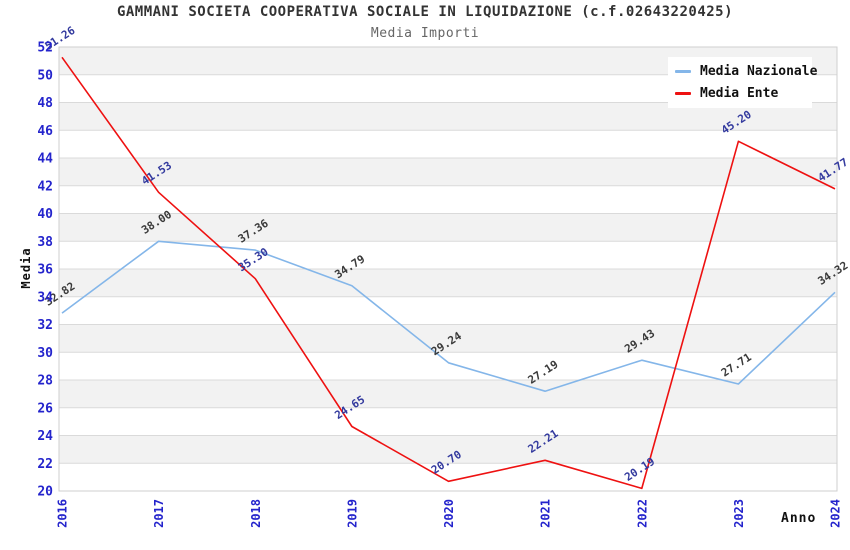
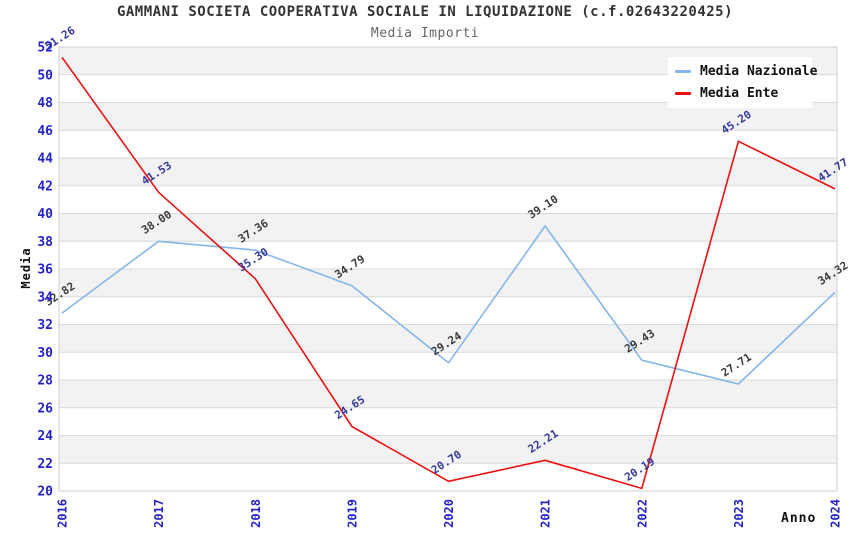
Media Nazionale/2021: 27.19 -> 39.10
